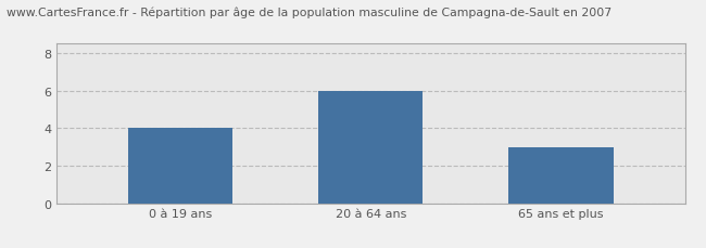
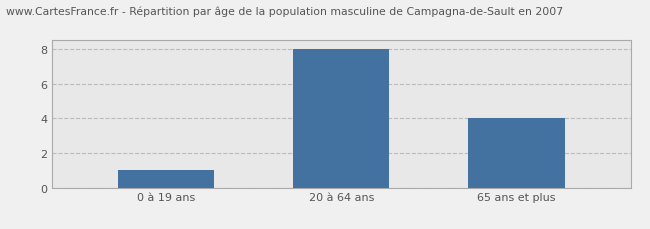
0 à 19 ans: 4 -> 1
20 à 64 ans: 6 -> 8
65 ans et plus: 3 -> 4
